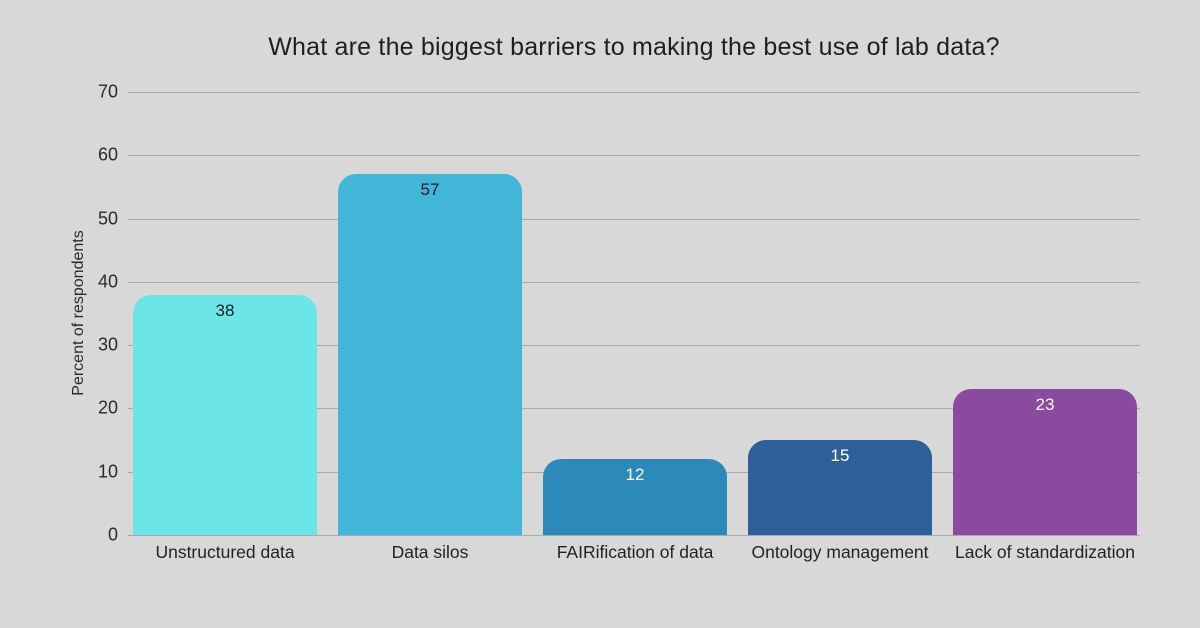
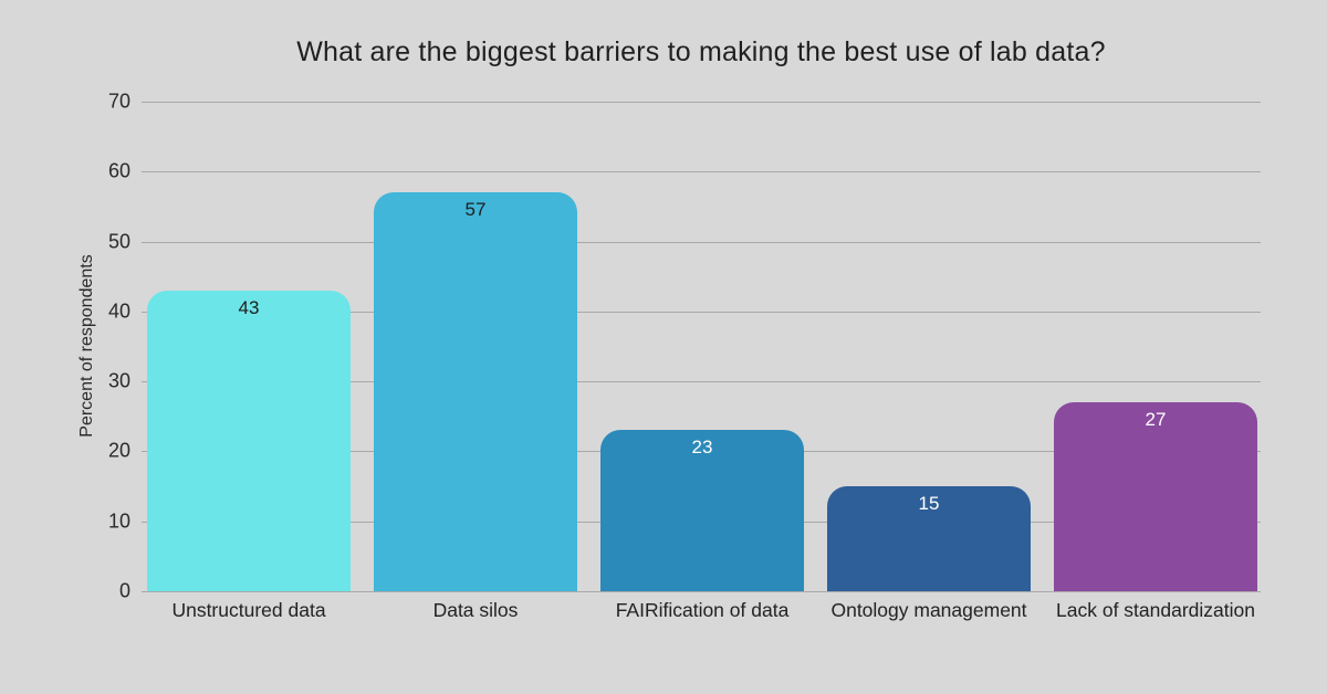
Unstructured data: 38 -> 43
FAIRification of data: 12 -> 23
Lack of standardization: 23 -> 27
